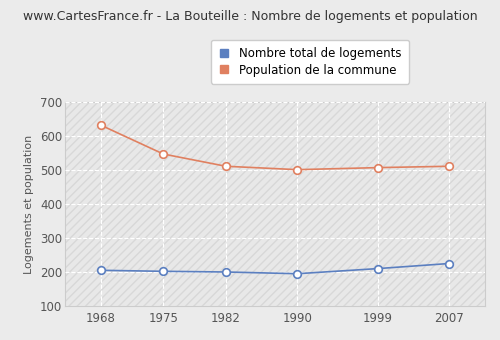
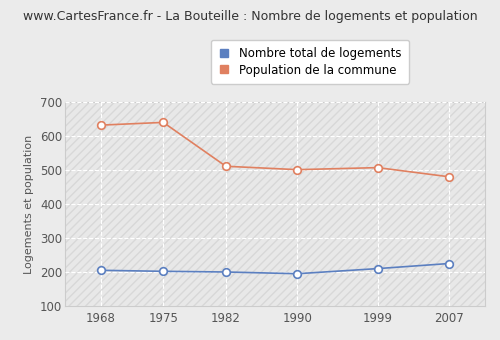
Population de la commune/1975: 547 -> 640
Population de la commune/2007: 511 -> 480
